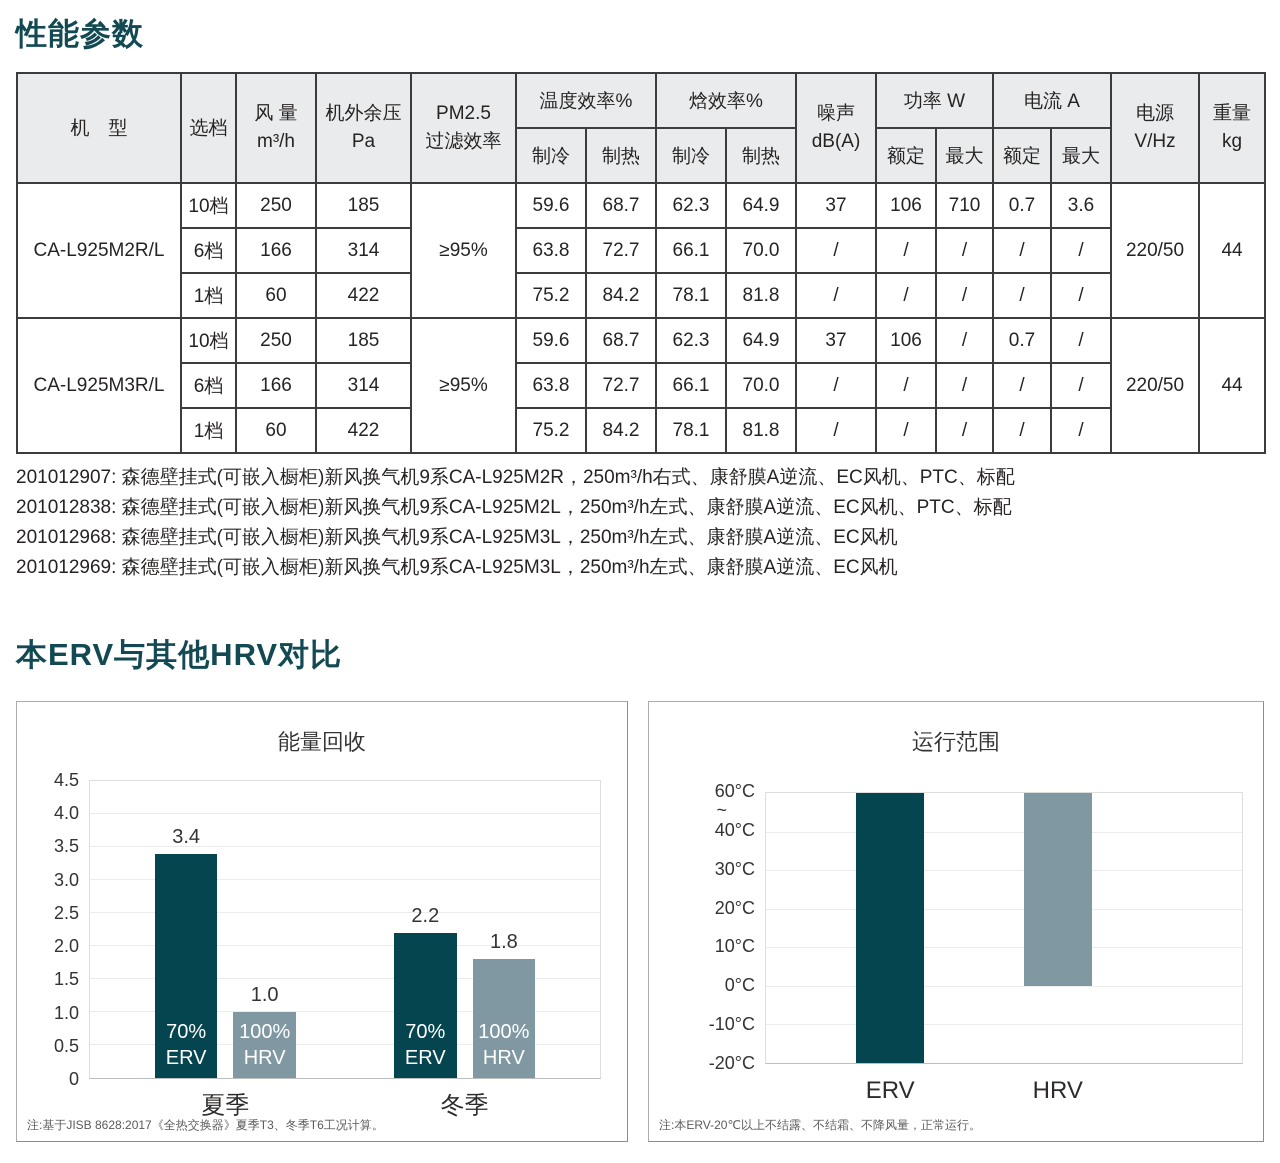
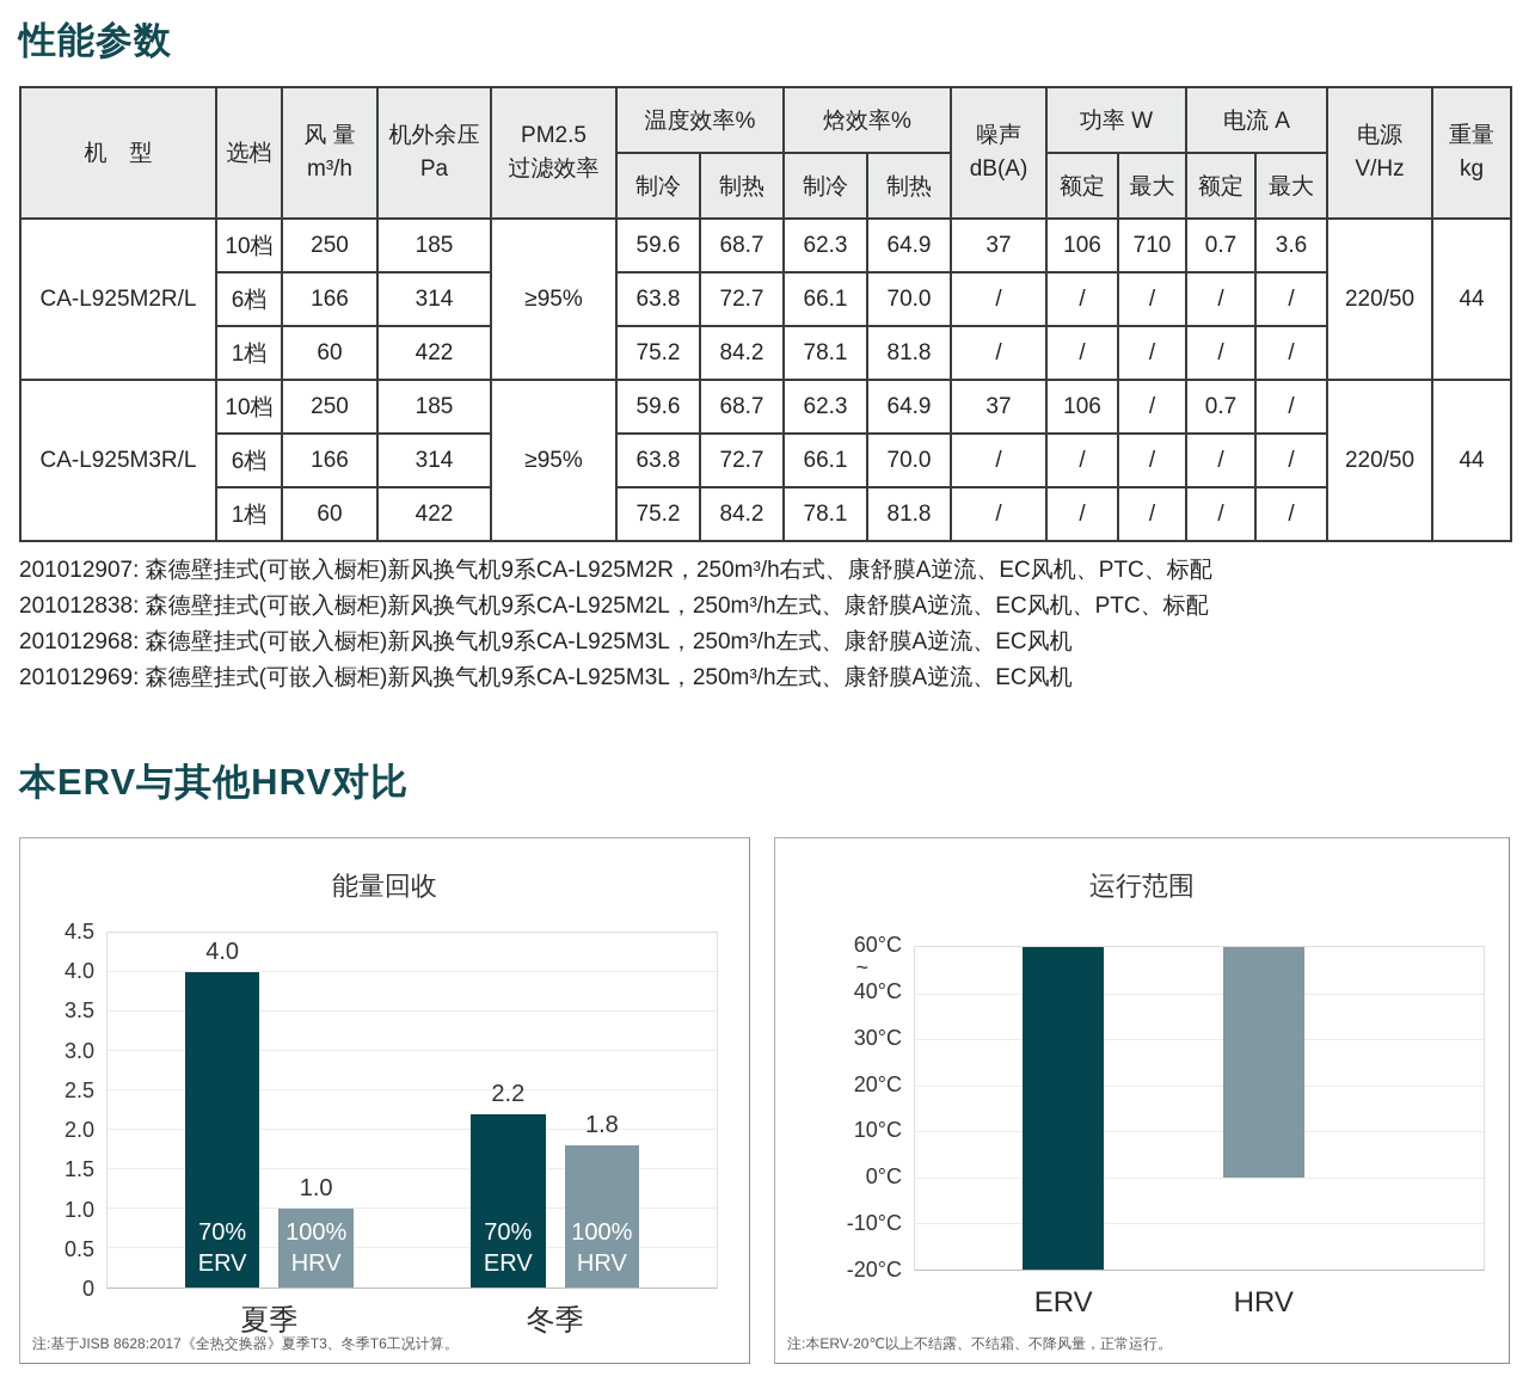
能量回收/ERV/夏季: 3.4 -> 4.0
